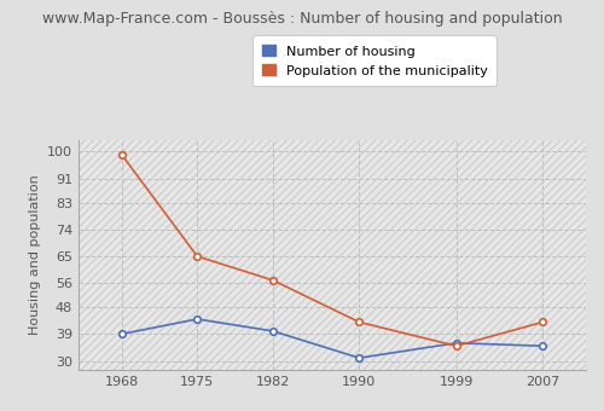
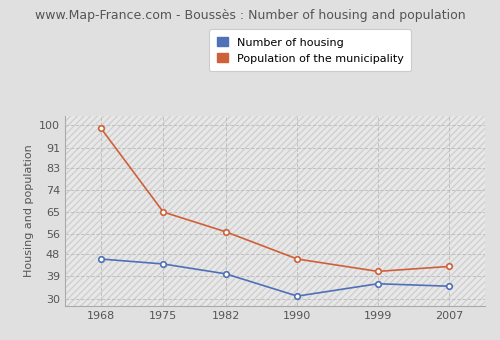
Number of housing/1968: 39 -> 46
Population of the municipality/1990: 43 -> 46
Population of the municipality/1999: 35 -> 41
